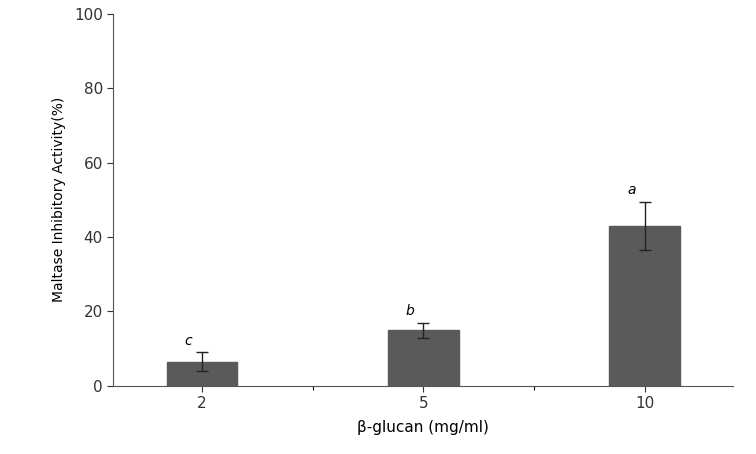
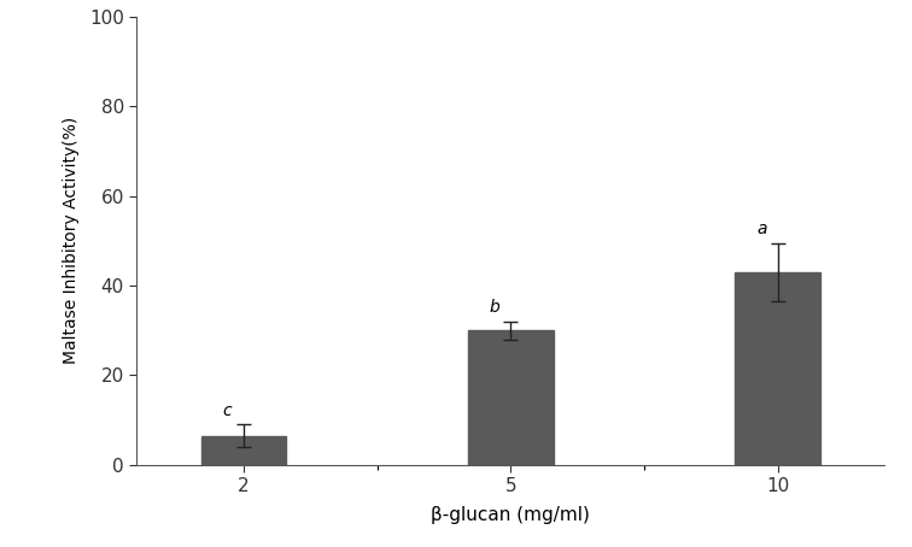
5: 15.0 -> 30.0
